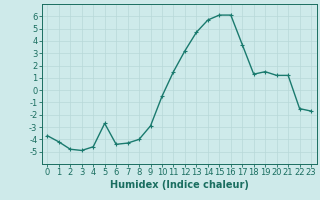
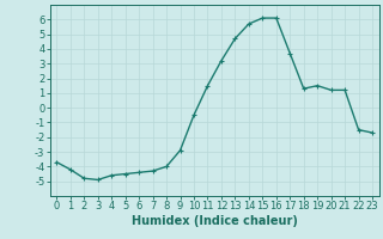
5: -2.7 -> -4.5
